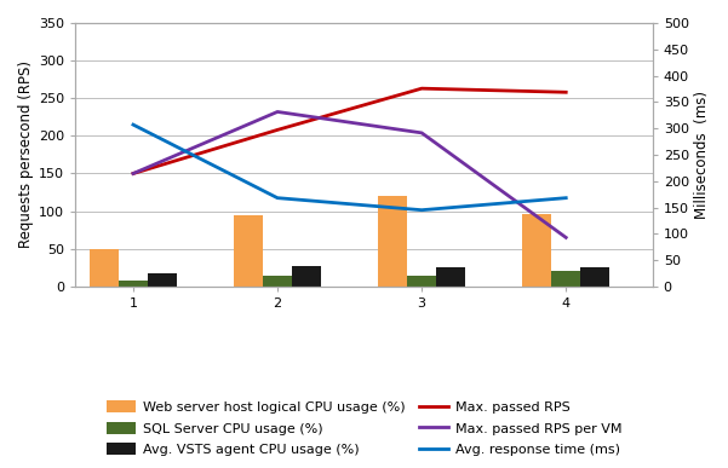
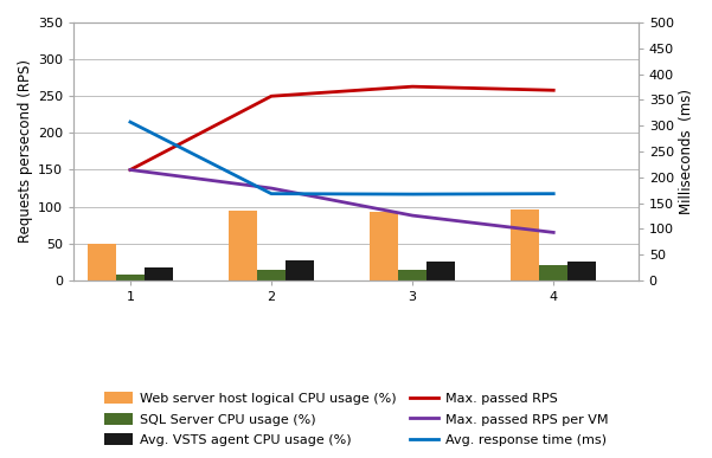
Max. passed RPS/2: 208 -> 250
Max. passed RPS per VM/2: 232 -> 125
Web server host logical CPU usage (%)/3: 120 -> 93
Max. passed RPS per VM/3: 204 -> 88
Avg. response time (ms)/3: 145 -> 167
